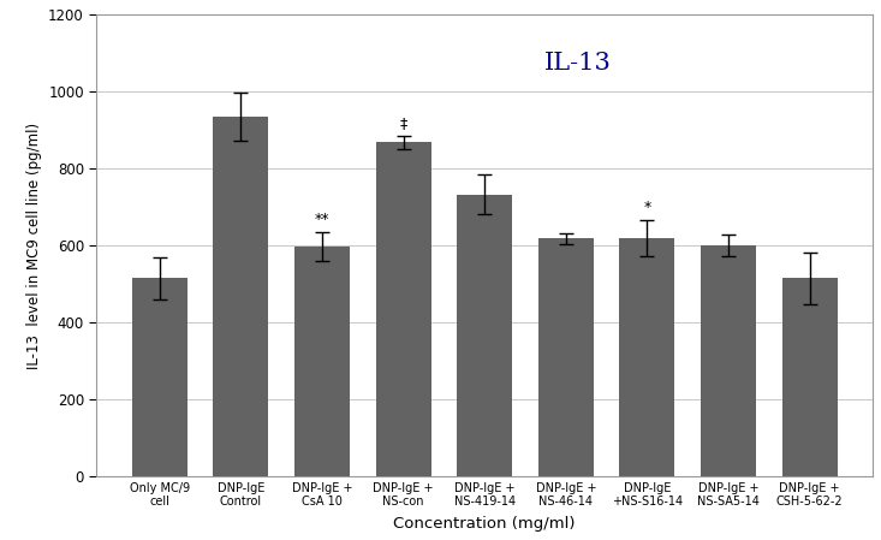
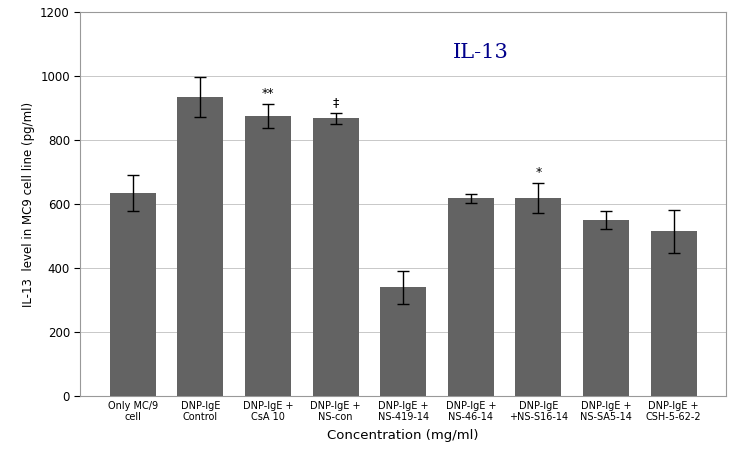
Only MC/9 cell: 515 -> 635
DNP-IgE + CsA 10: 597 -> 875
DNP-IgE + NS-419-14: 733 -> 340
DNP-IgE + NS-SA5-14: 601 -> 550
